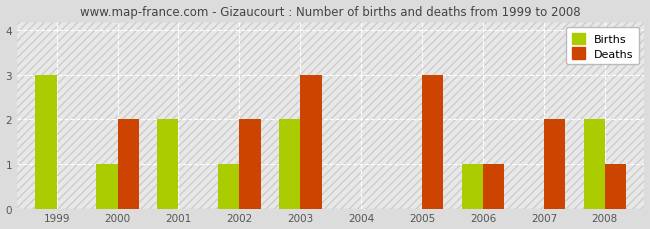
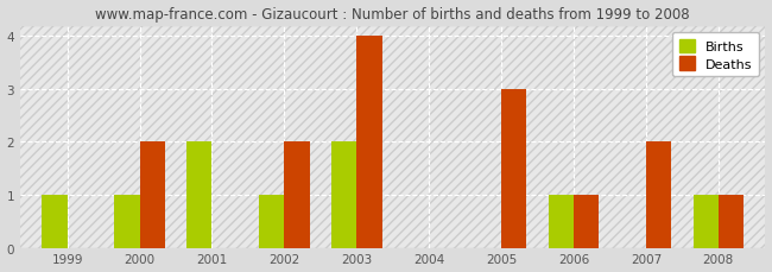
Births/1999: 3 -> 1
Deaths/2003: 3 -> 4
Births/2008: 2 -> 1
